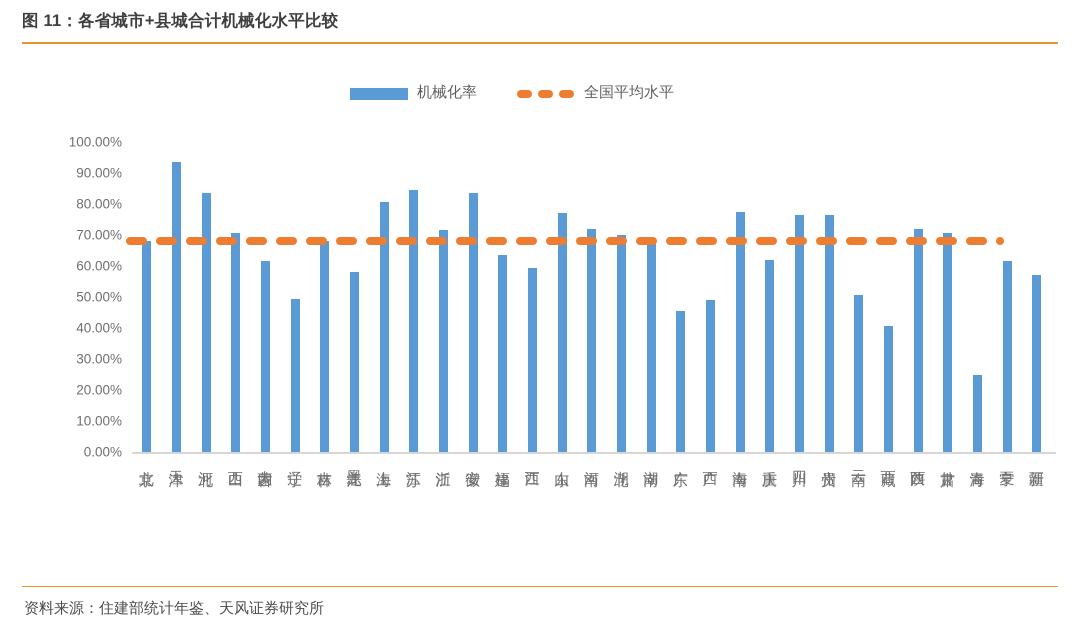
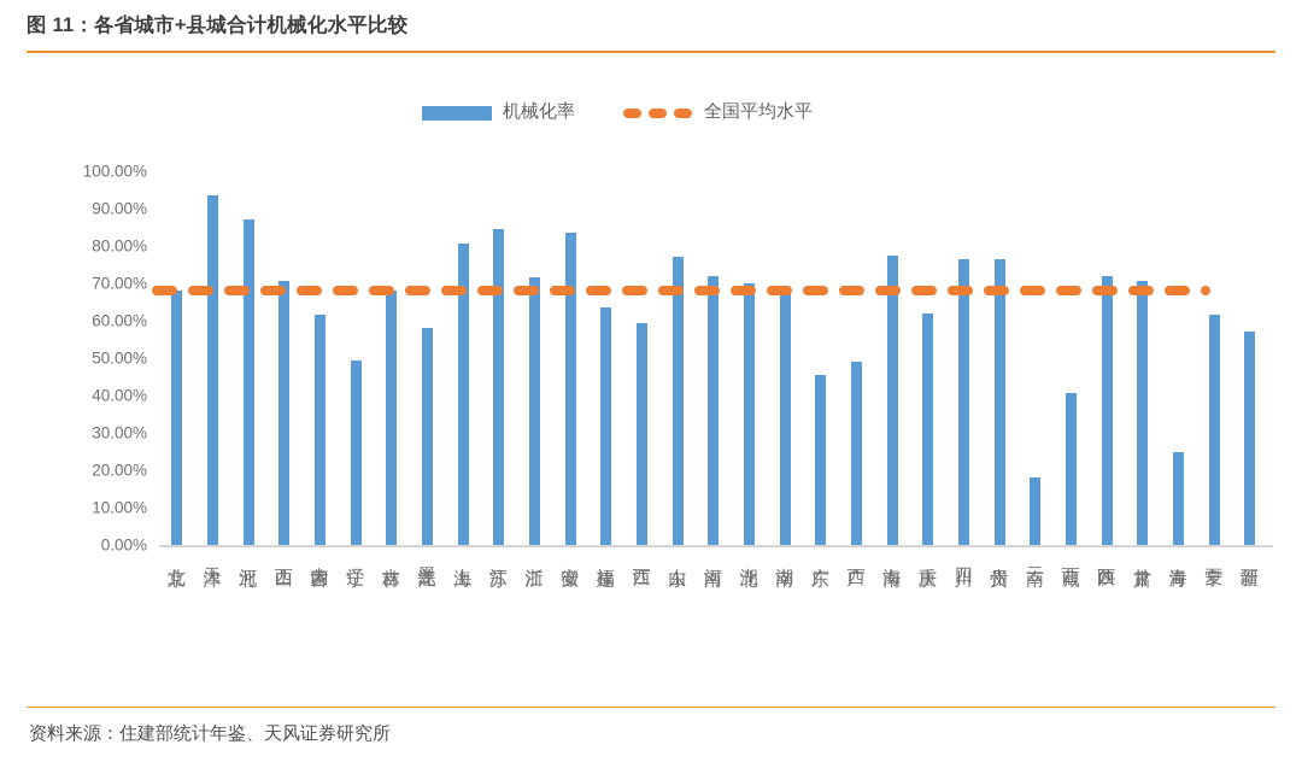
河北: 84% -> 87%
云南: 50% -> 18%
